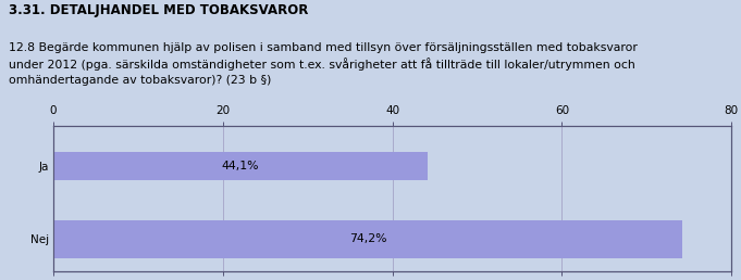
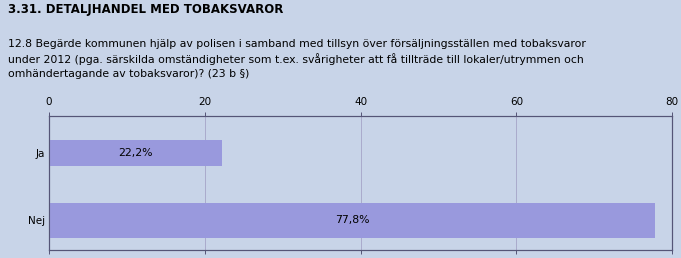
Ja: 44,1% -> 22,2%
Nej: 74,2% -> 77,8%
